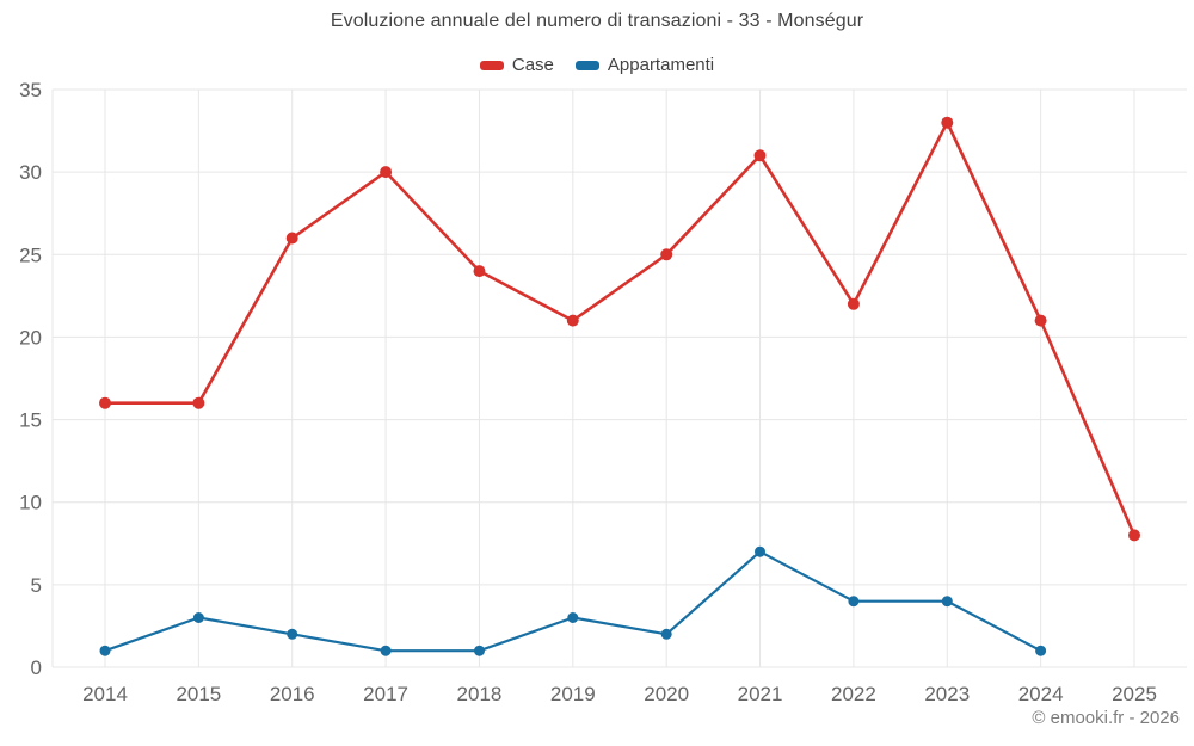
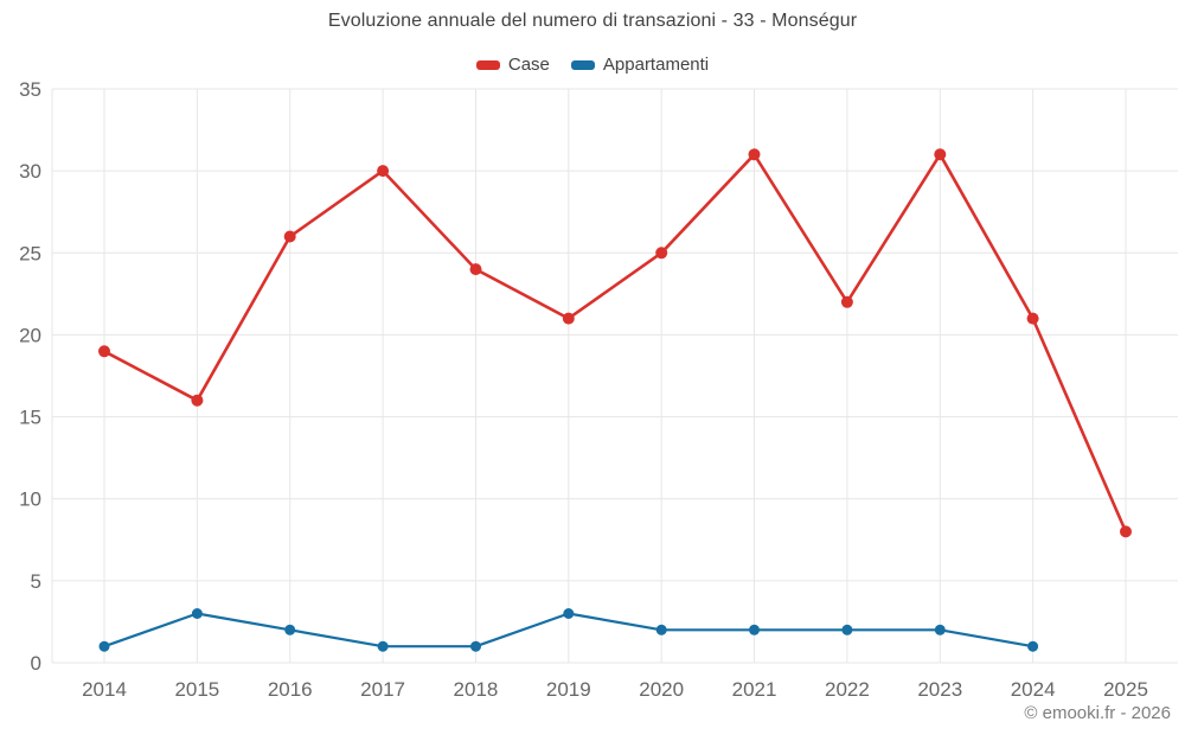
Case/2014: 16 -> 19
Appartamenti/2021: 7 -> 2
Appartamenti/2022: 4 -> 2
Case/2023: 33 -> 31
Appartamenti/2023: 4 -> 2
